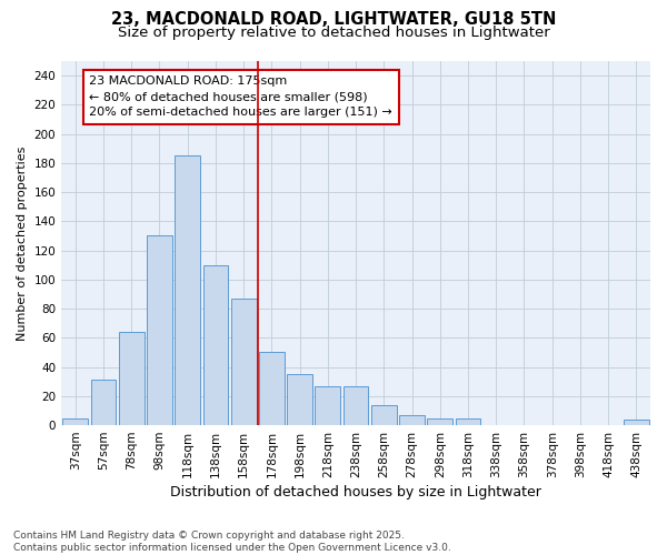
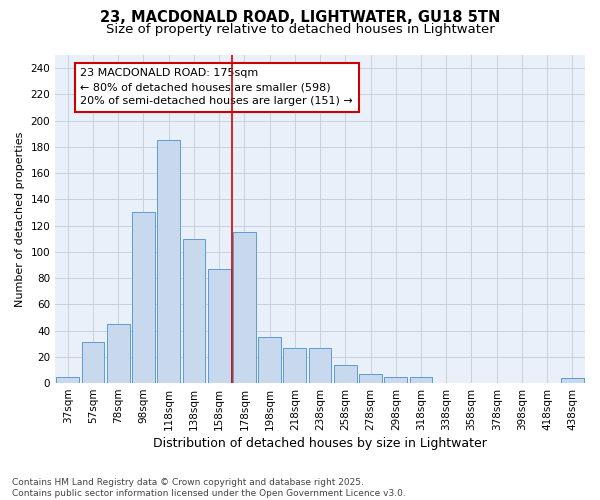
78sqm: 64 -> 45
178sqm: 50 -> 115
